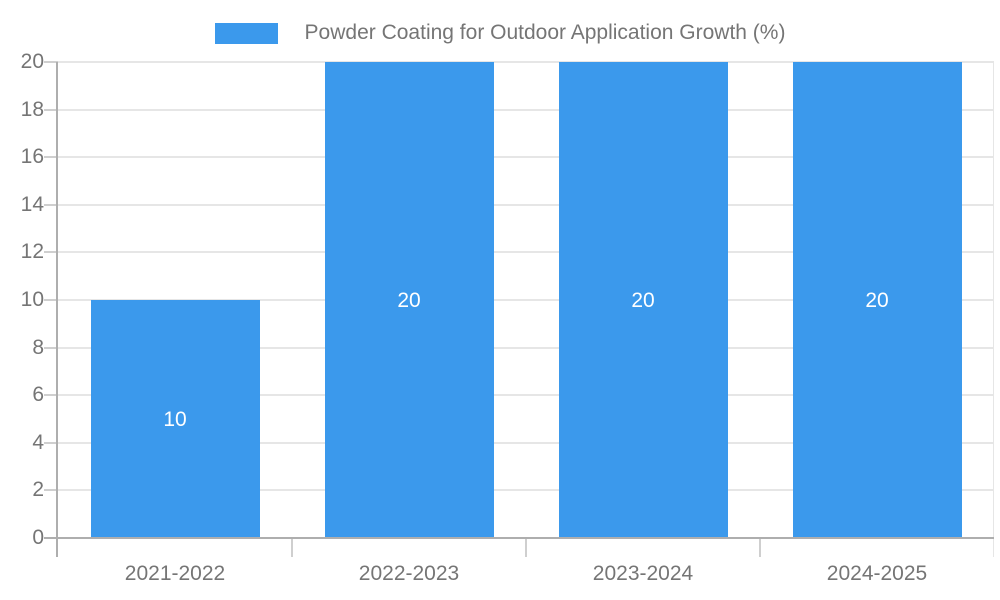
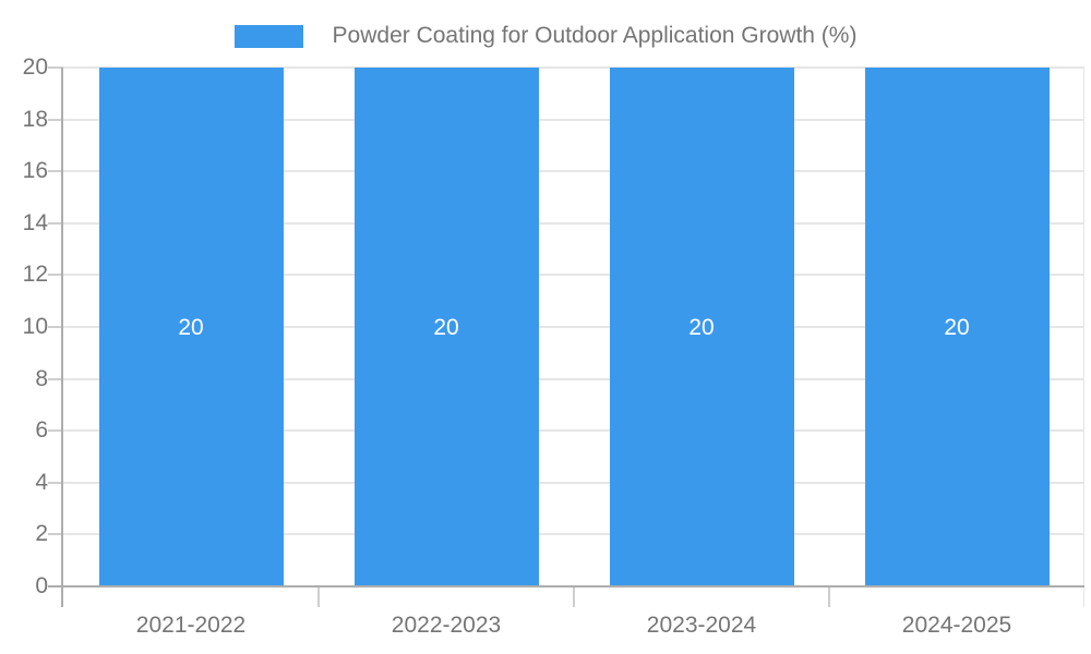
2021-2022: 10 -> 20
